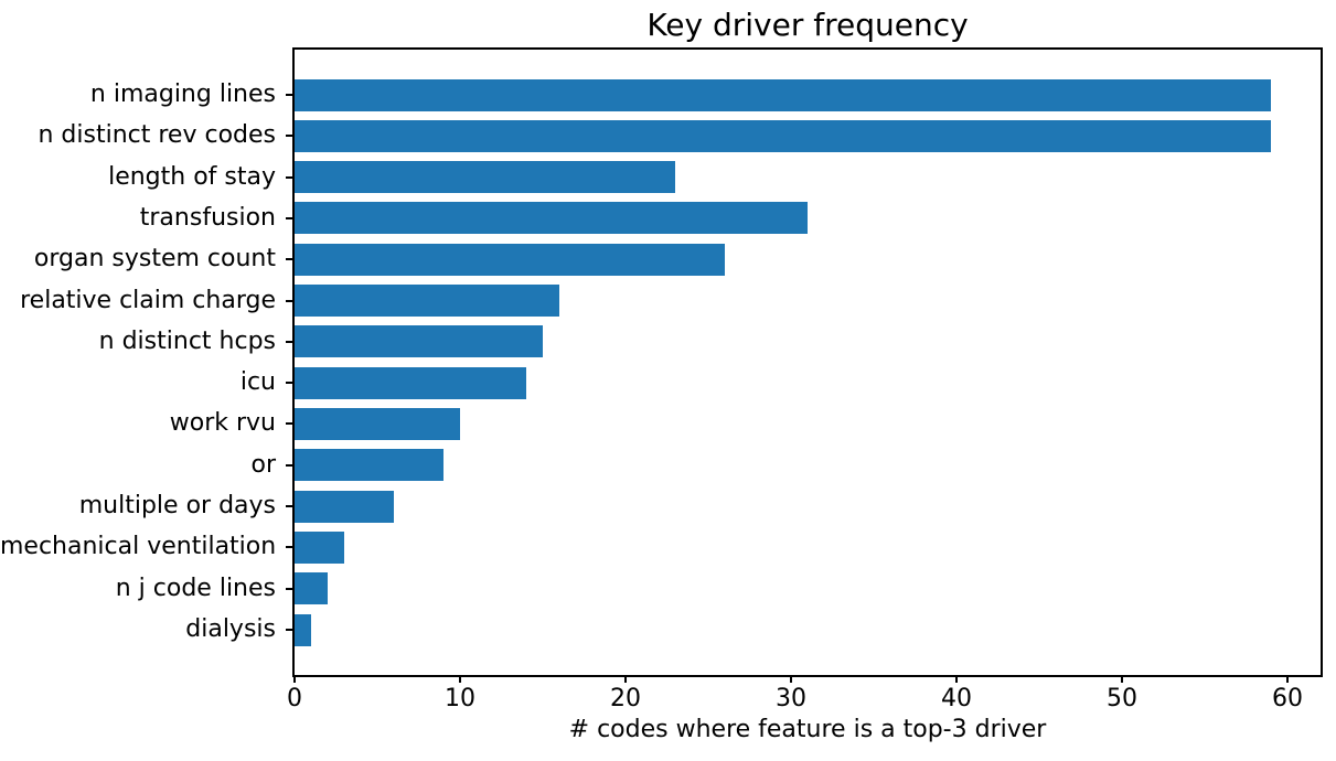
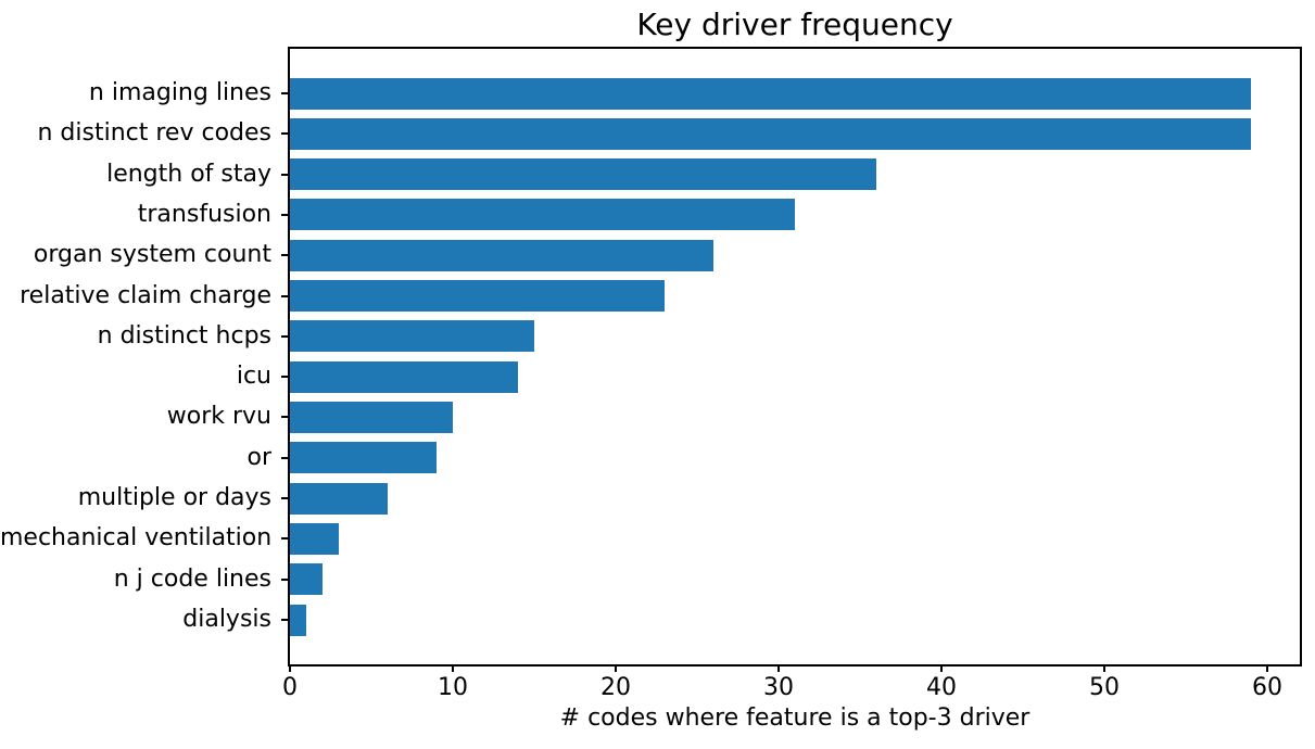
length of stay: 23 -> 36
relative claim charge: 16 -> 23
